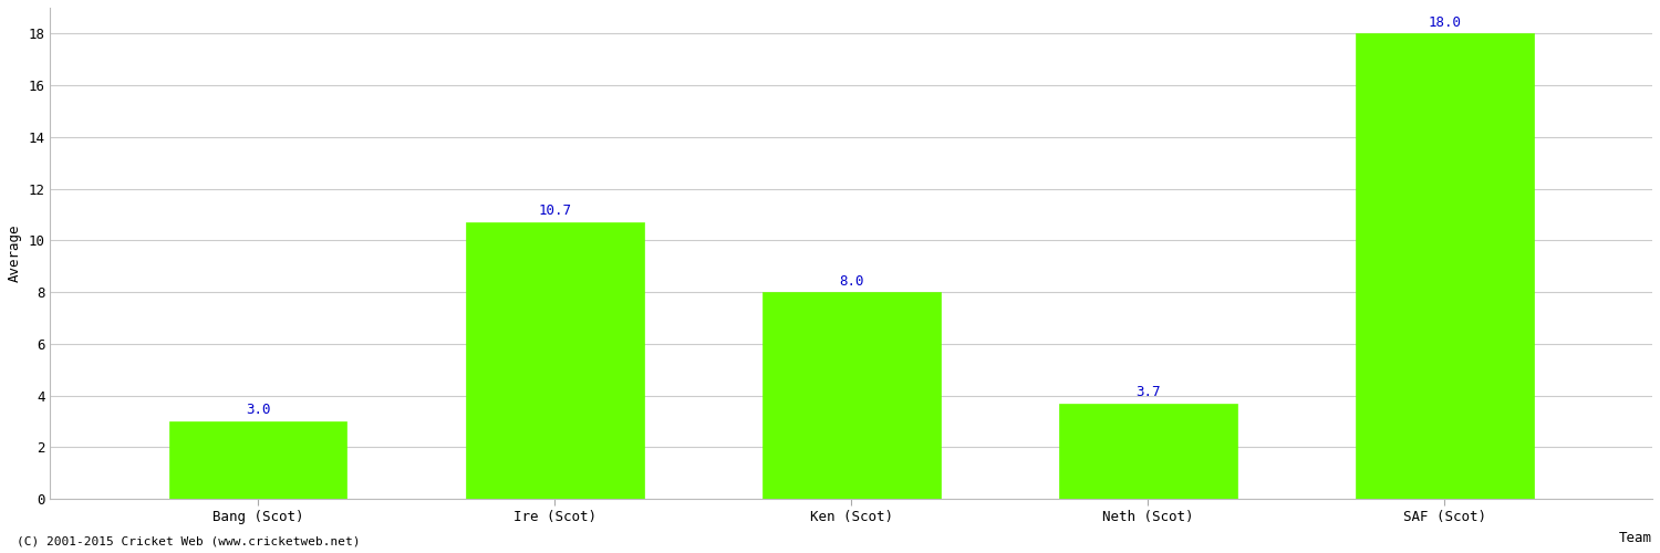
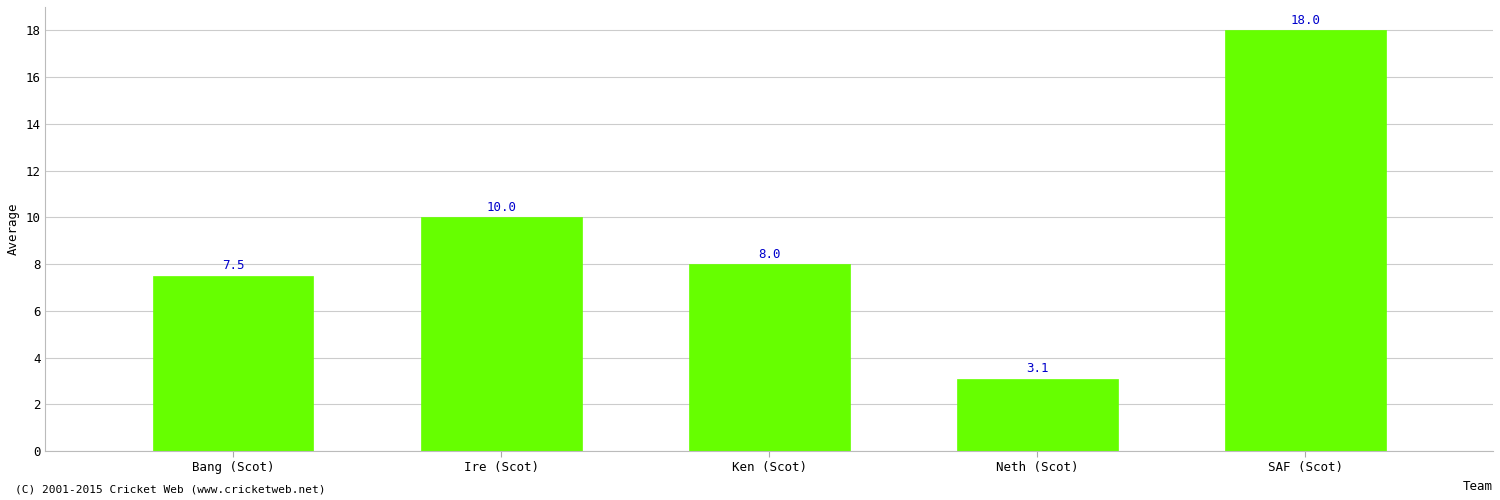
Bang (Scot): 3.0 -> 7.5
Ire (Scot): 10.7 -> 10.0
Neth (Scot): 3.7 -> 3.1
